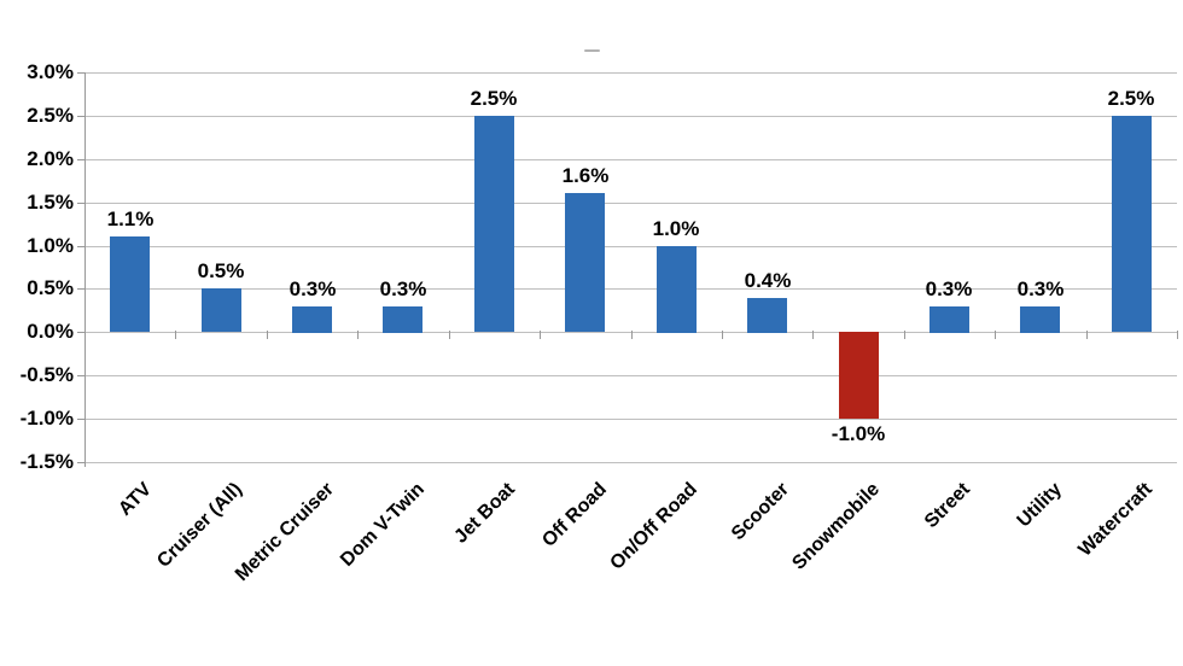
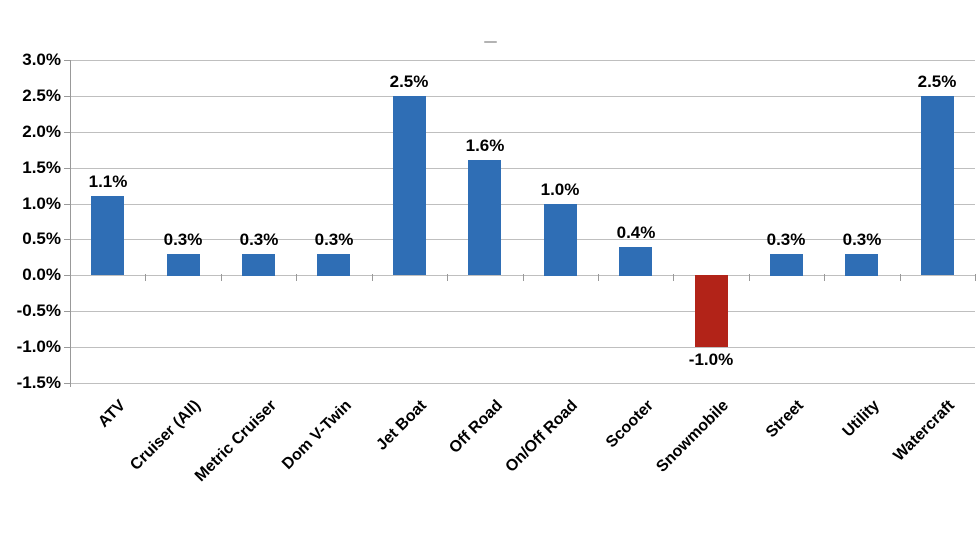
Cruiser (All): 0.5% -> 0.3%
